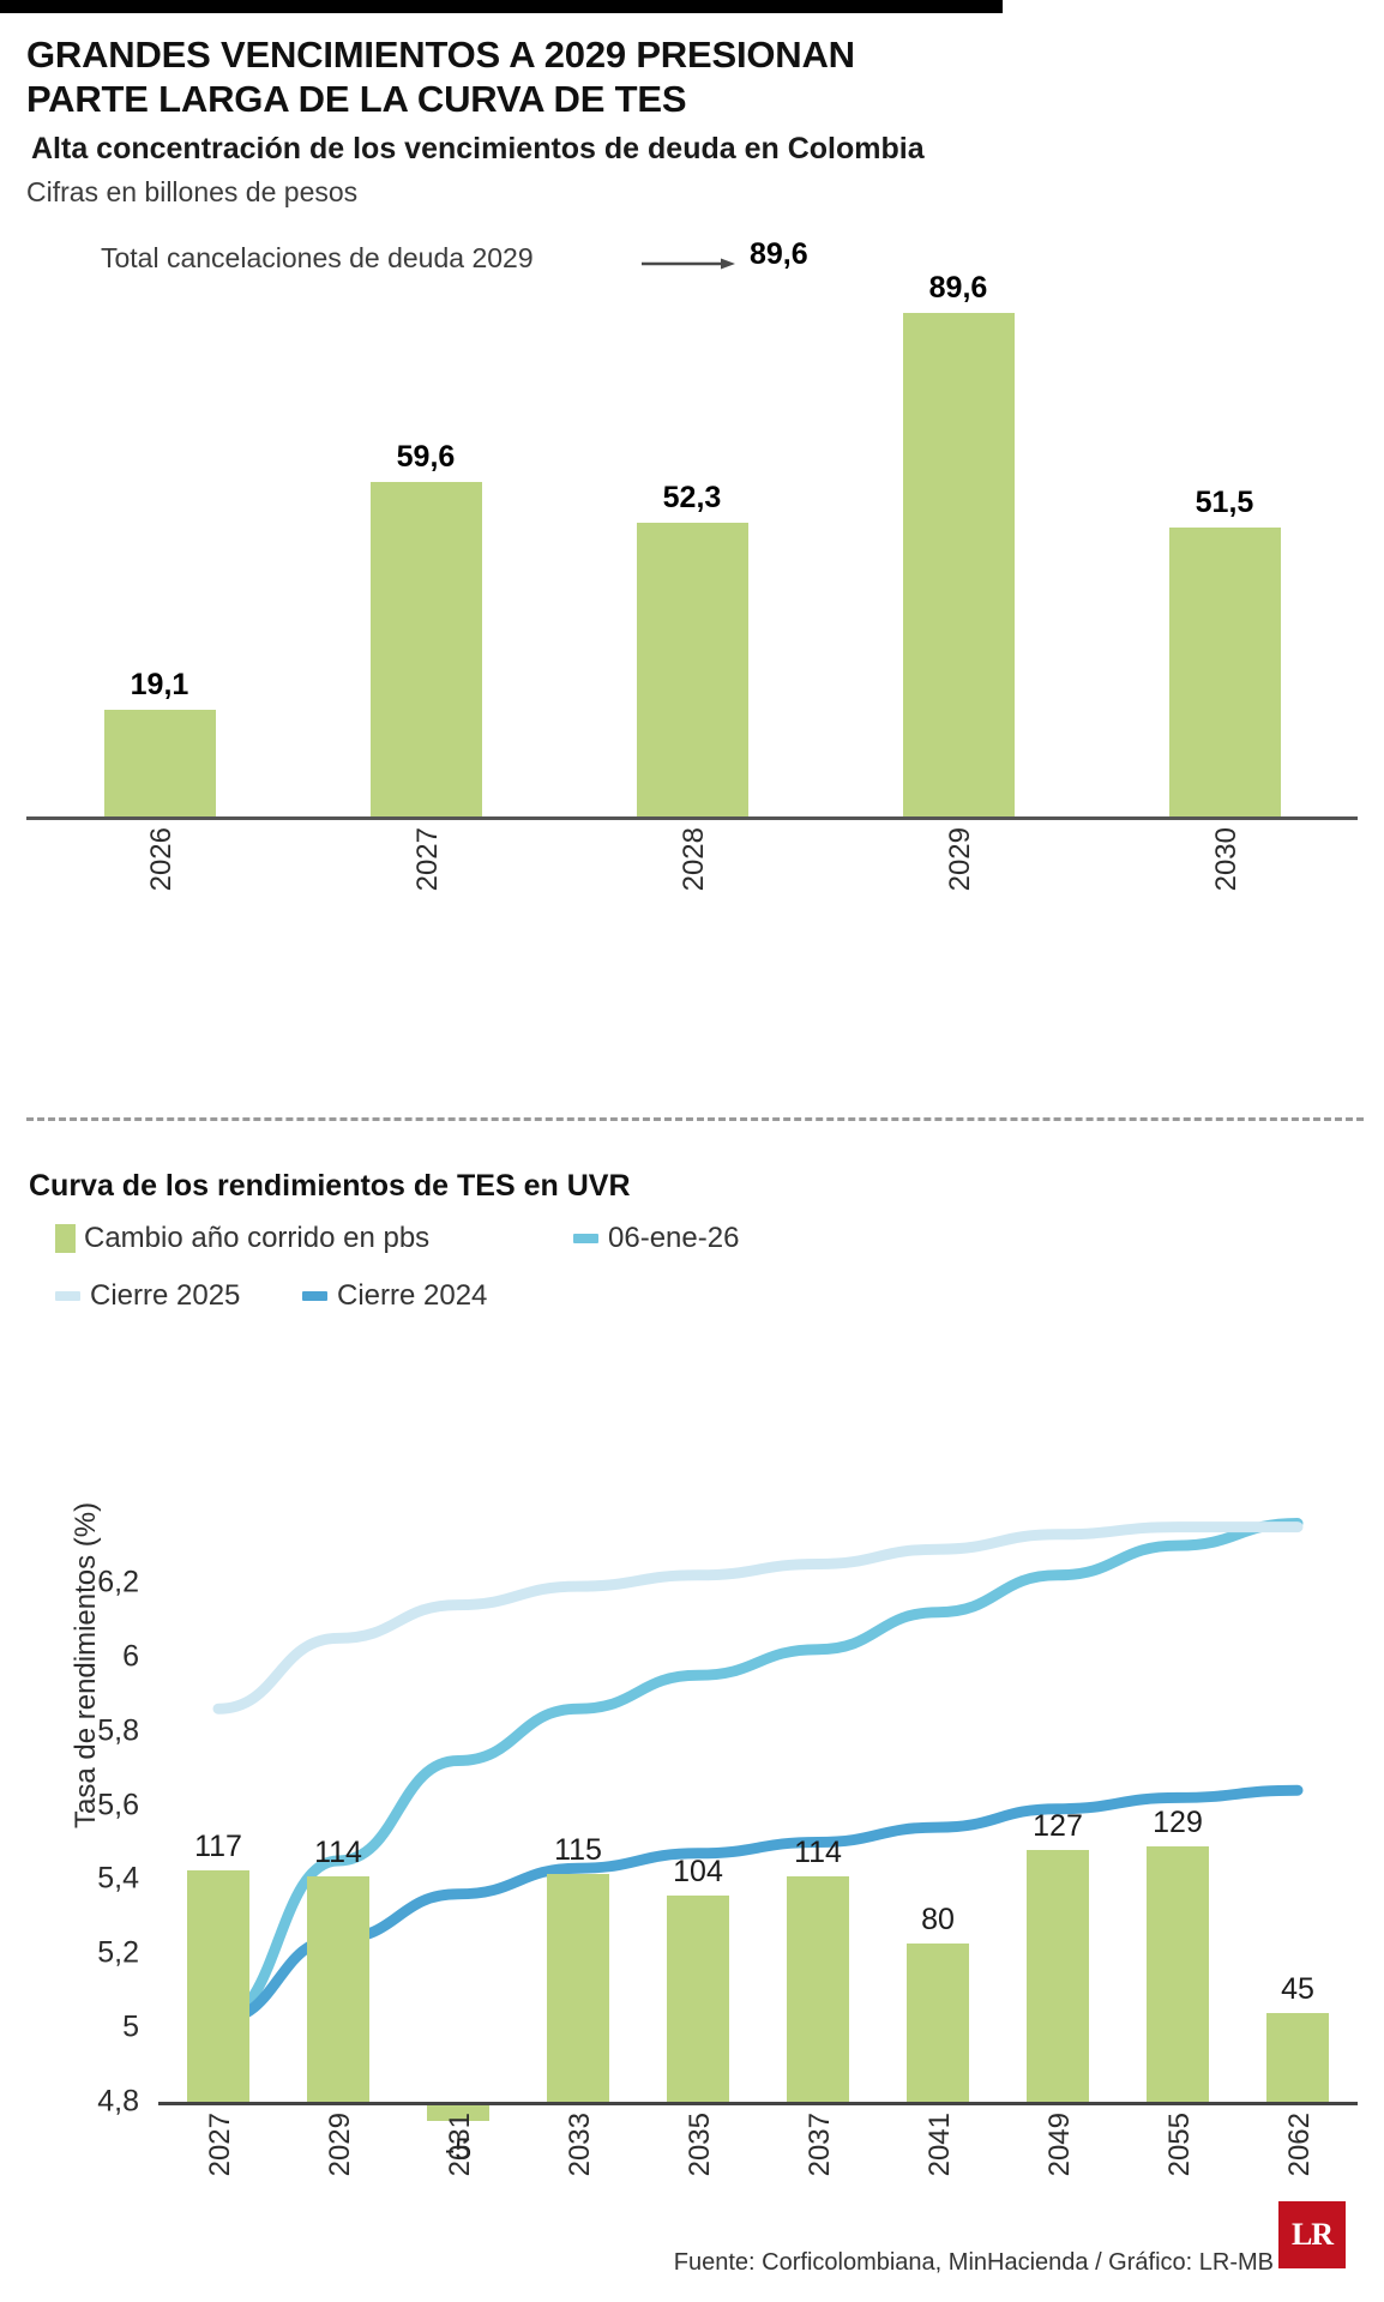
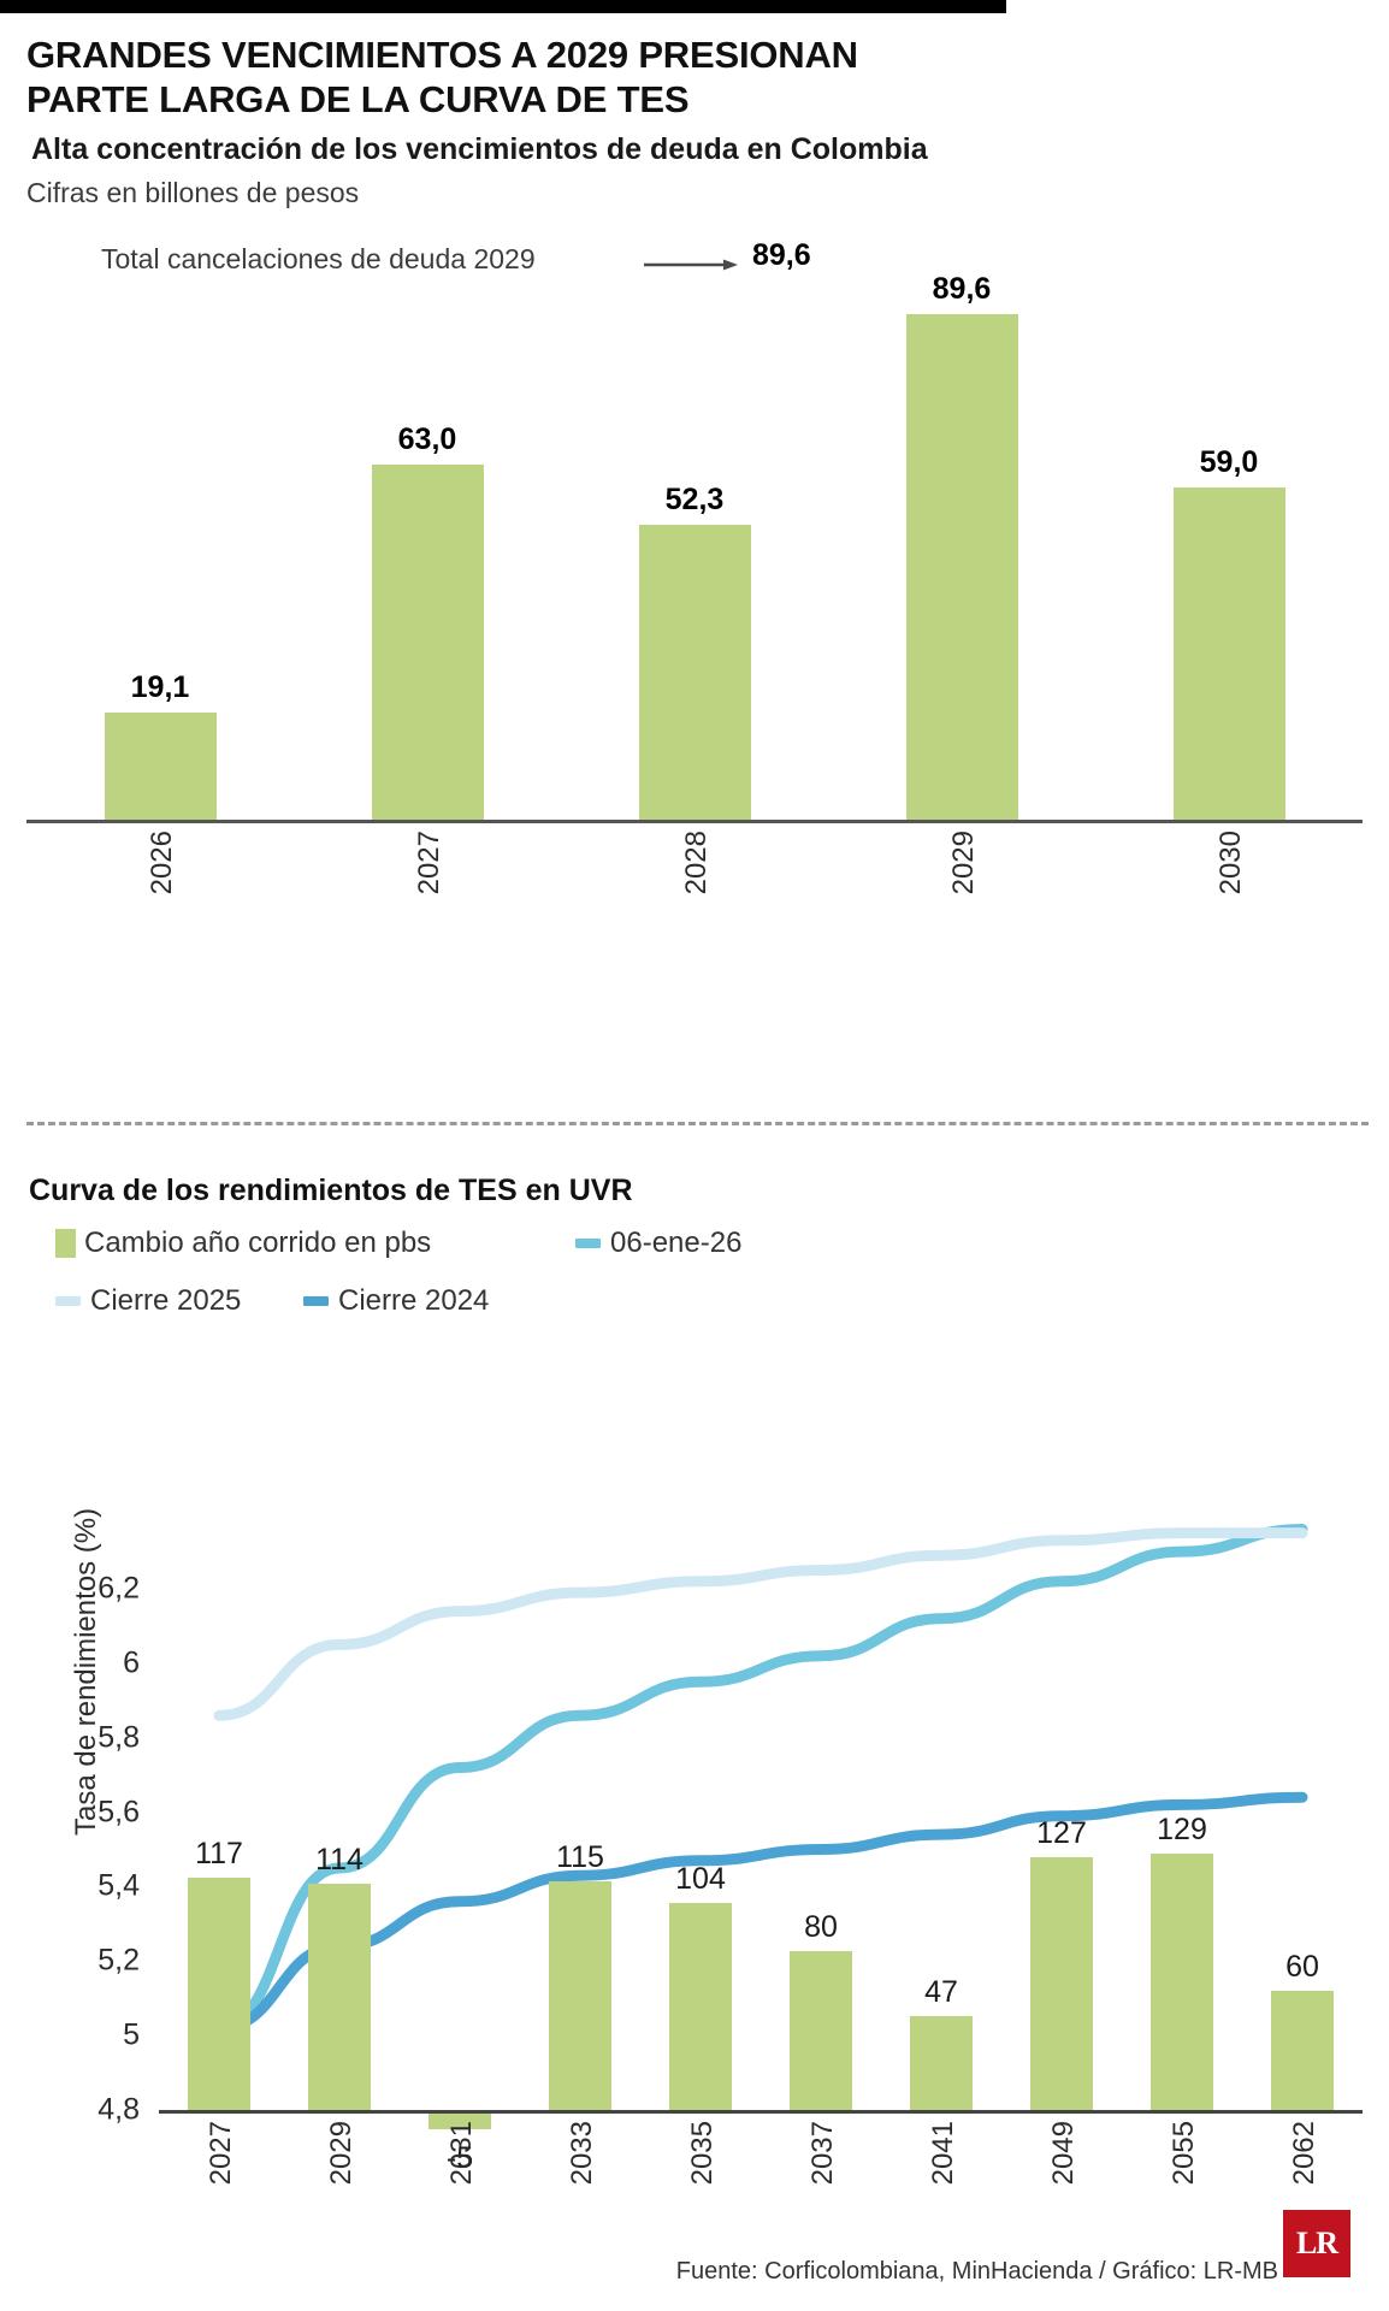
Alta concentración de los vencimientos de deuda en Colombia/2027: 59,6 -> 63,0
Alta concentración de los vencimientos de deuda en Colombia/2030: 51,5 -> 59,0
Curva de los rendimientos de TES en UVR/Cambio año corrido en pbs/2037: 114 -> 80
Curva de los rendimientos de TES en UVR/Cambio año corrido en pbs/2041: 80 -> 47
Curva de los rendimientos de TES en UVR/Cambio año corrido en pbs/2062: 45 -> 60
